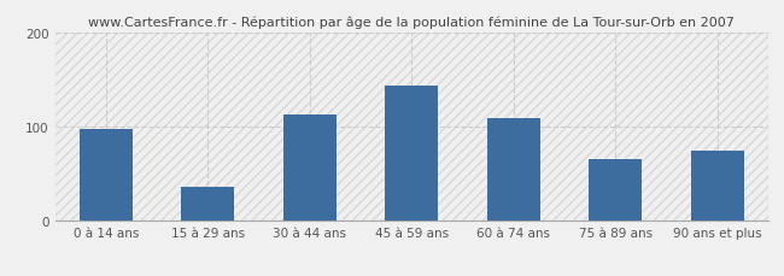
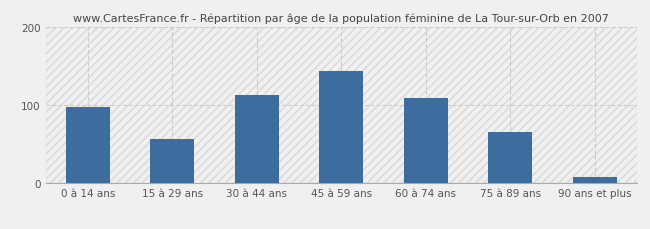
15 à 29 ans: 36 -> 56
90 ans et plus: 74 -> 8
